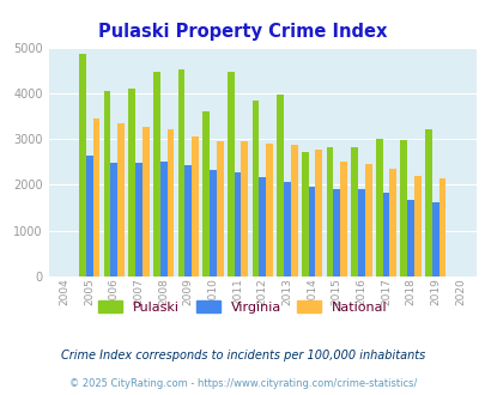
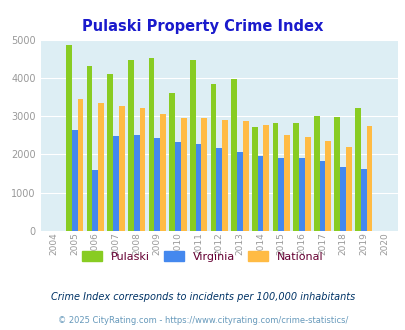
Pulaski/2006: 4060 -> 4300
Virginia/2006: 2480 -> 1600
National/2019: 2140 -> 2750
